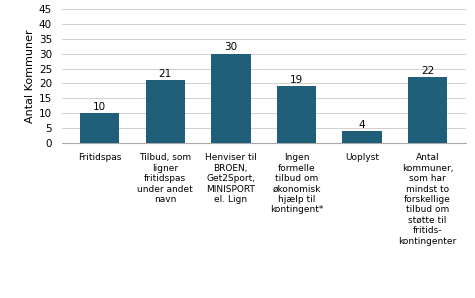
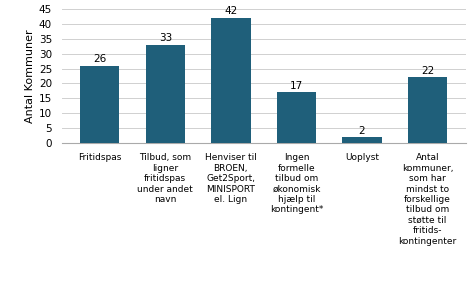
Fritidspas: 10 -> 26
Tilbud, som ligner fritidspas under andet navn: 21 -> 33
Henviser til BROEN, Get2Sport, MINISPORT el. Lign: 30 -> 42
Ingen formelle tilbud om økonomisk hjælp til kontingent*: 19 -> 17
Uoplyst: 4 -> 2
